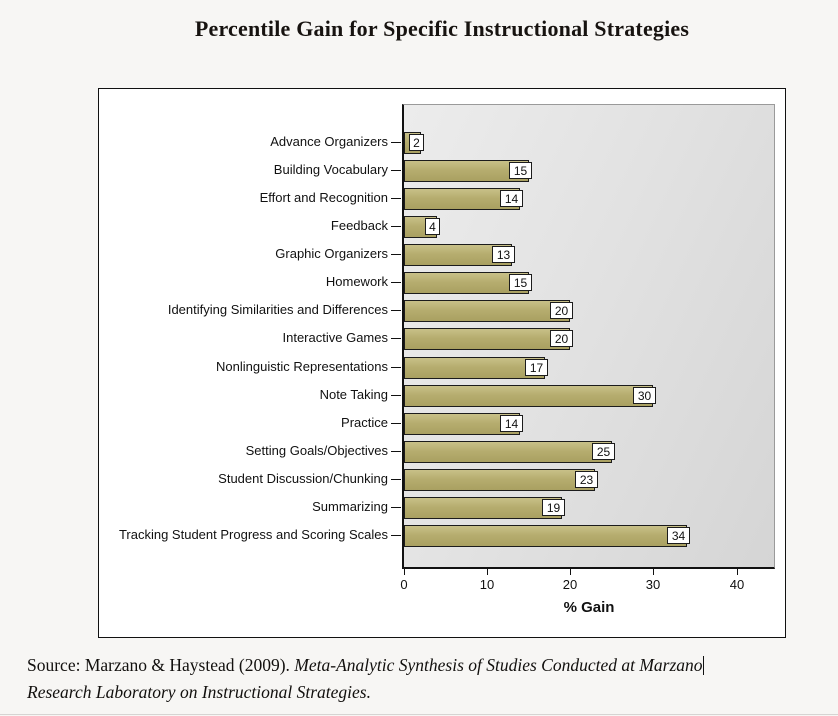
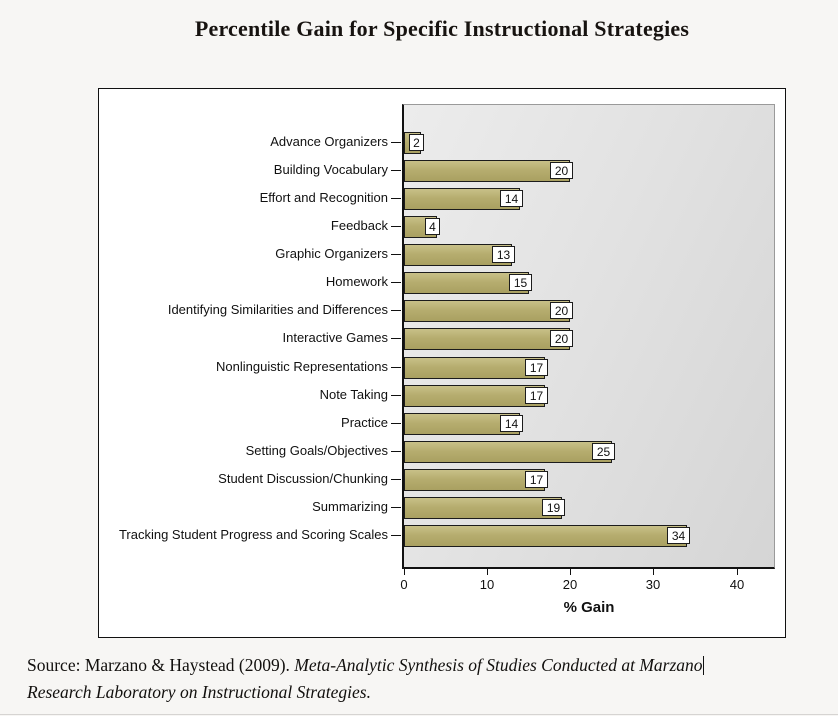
Building Vocabulary: 15 -> 20
Note Taking: 30 -> 17
Student Discussion/Chunking: 23 -> 17
